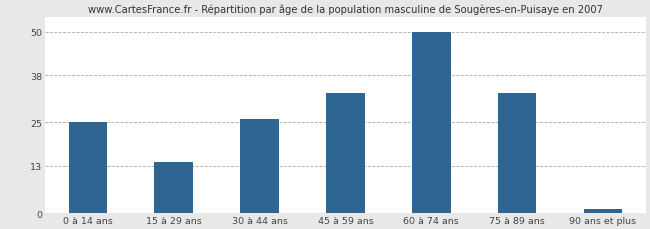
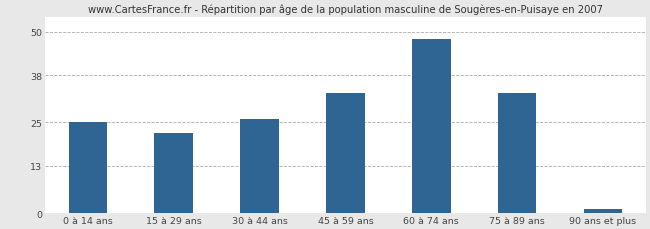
15 à 29 ans: 14 -> 22
60 à 74 ans: 50 -> 48
